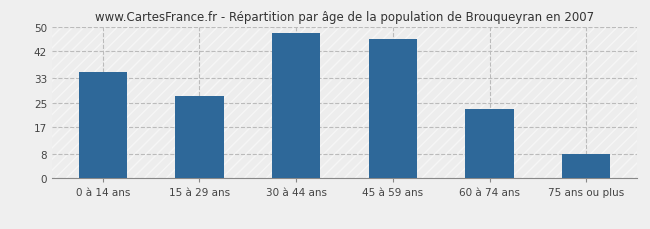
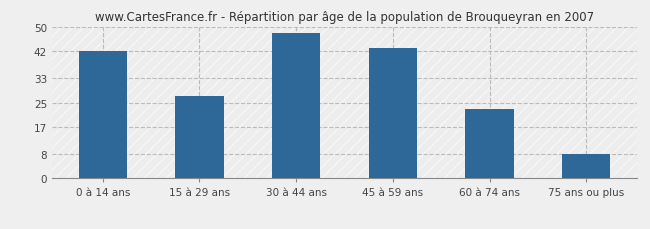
0 à 14 ans: 35 -> 42
45 à 59 ans: 46 -> 43
